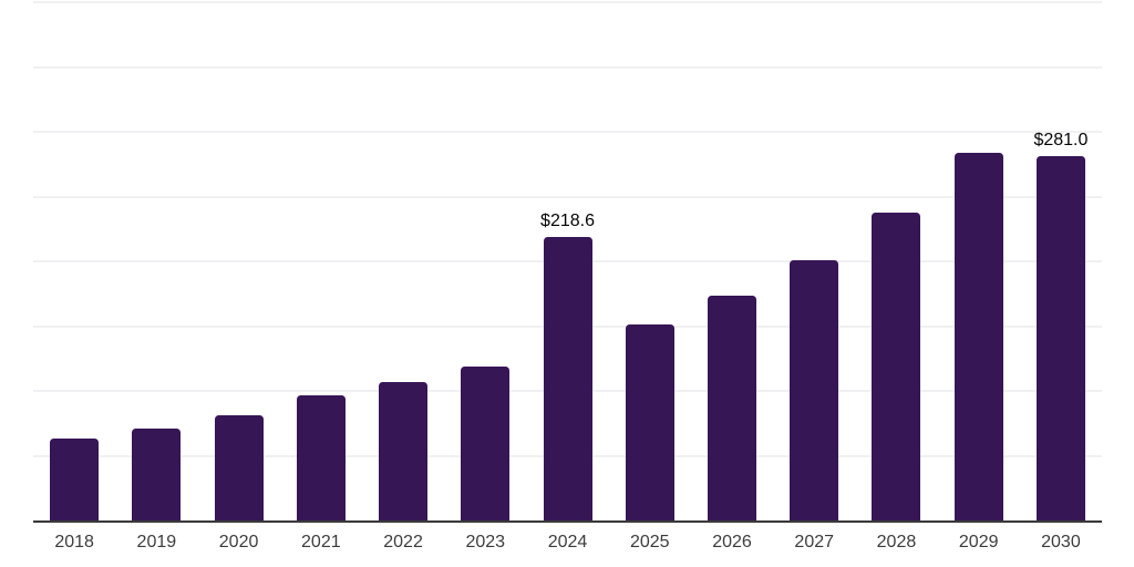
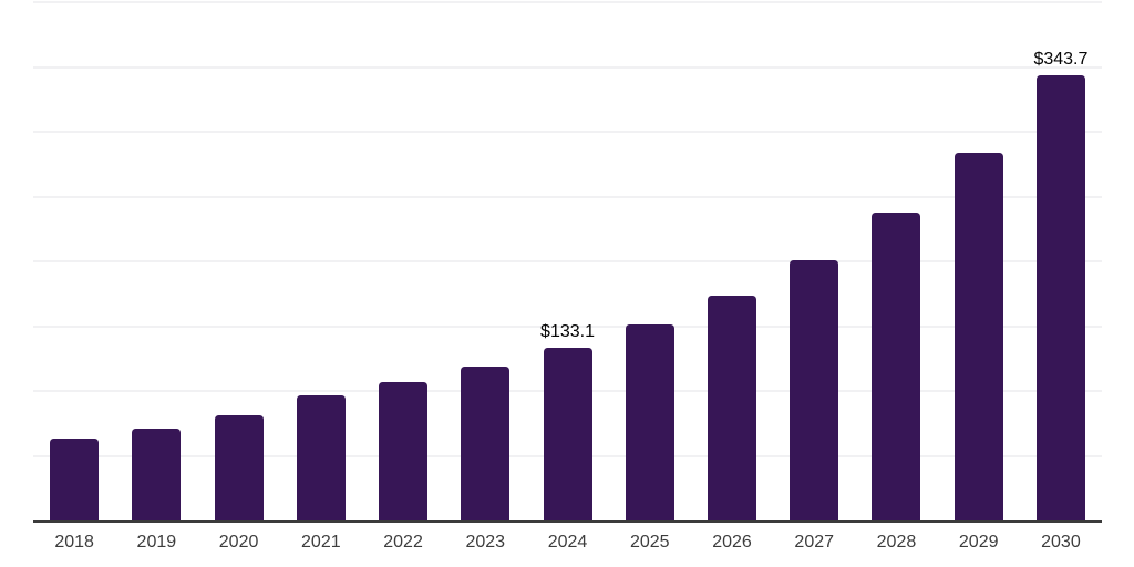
2024: $218.6 -> $133.1
2030: $281.0 -> $343.7
